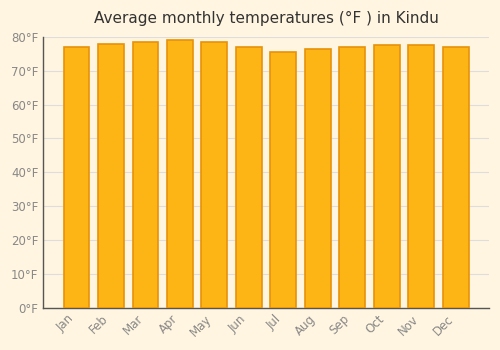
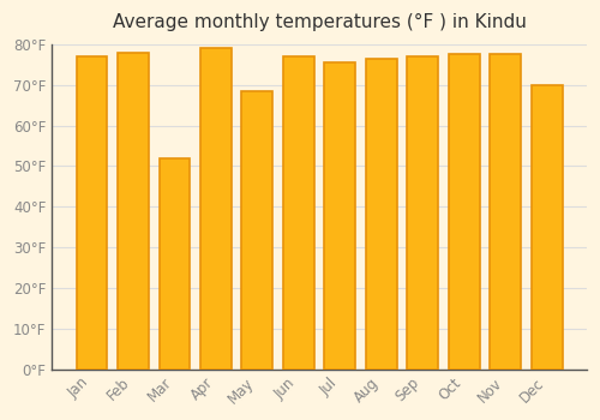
Mar: 78.5°F -> 52.0°F
May: 78.5°F -> 68.5°F
Dec: 77.0°F -> 70.0°F
